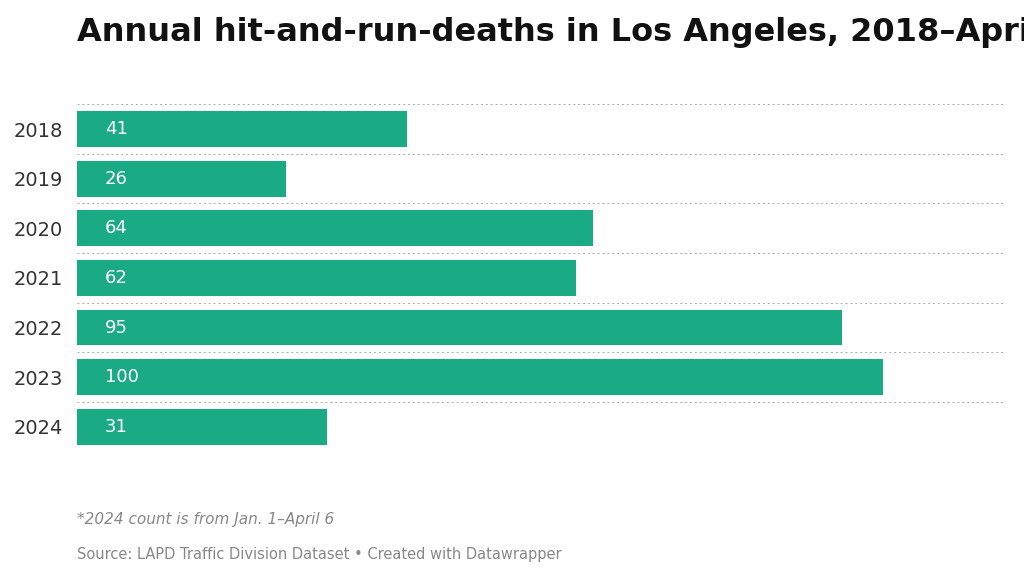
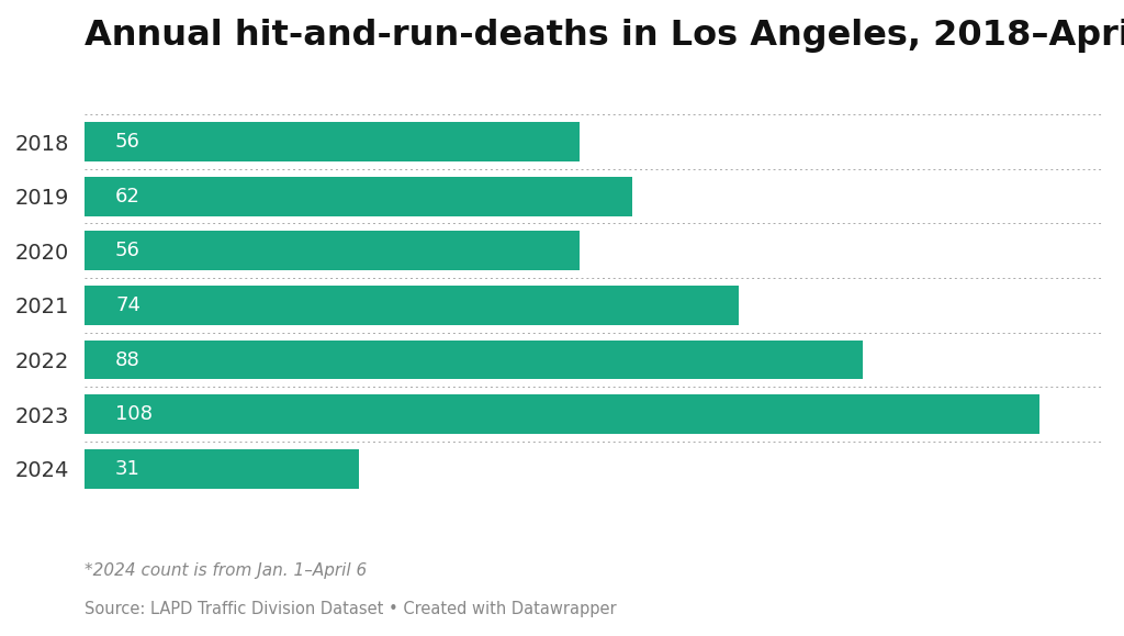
2018: 41 -> 56
2019: 26 -> 62
2020: 64 -> 56
2021: 62 -> 74
2022: 95 -> 88
2023: 100 -> 108
